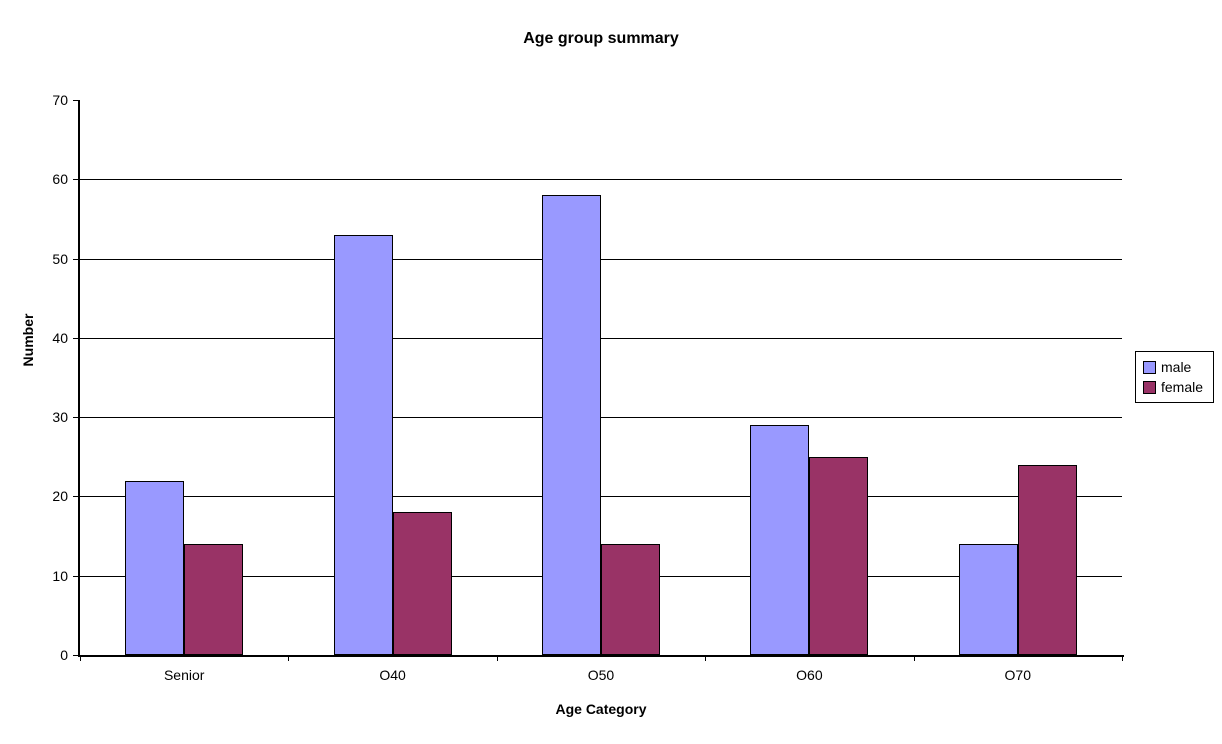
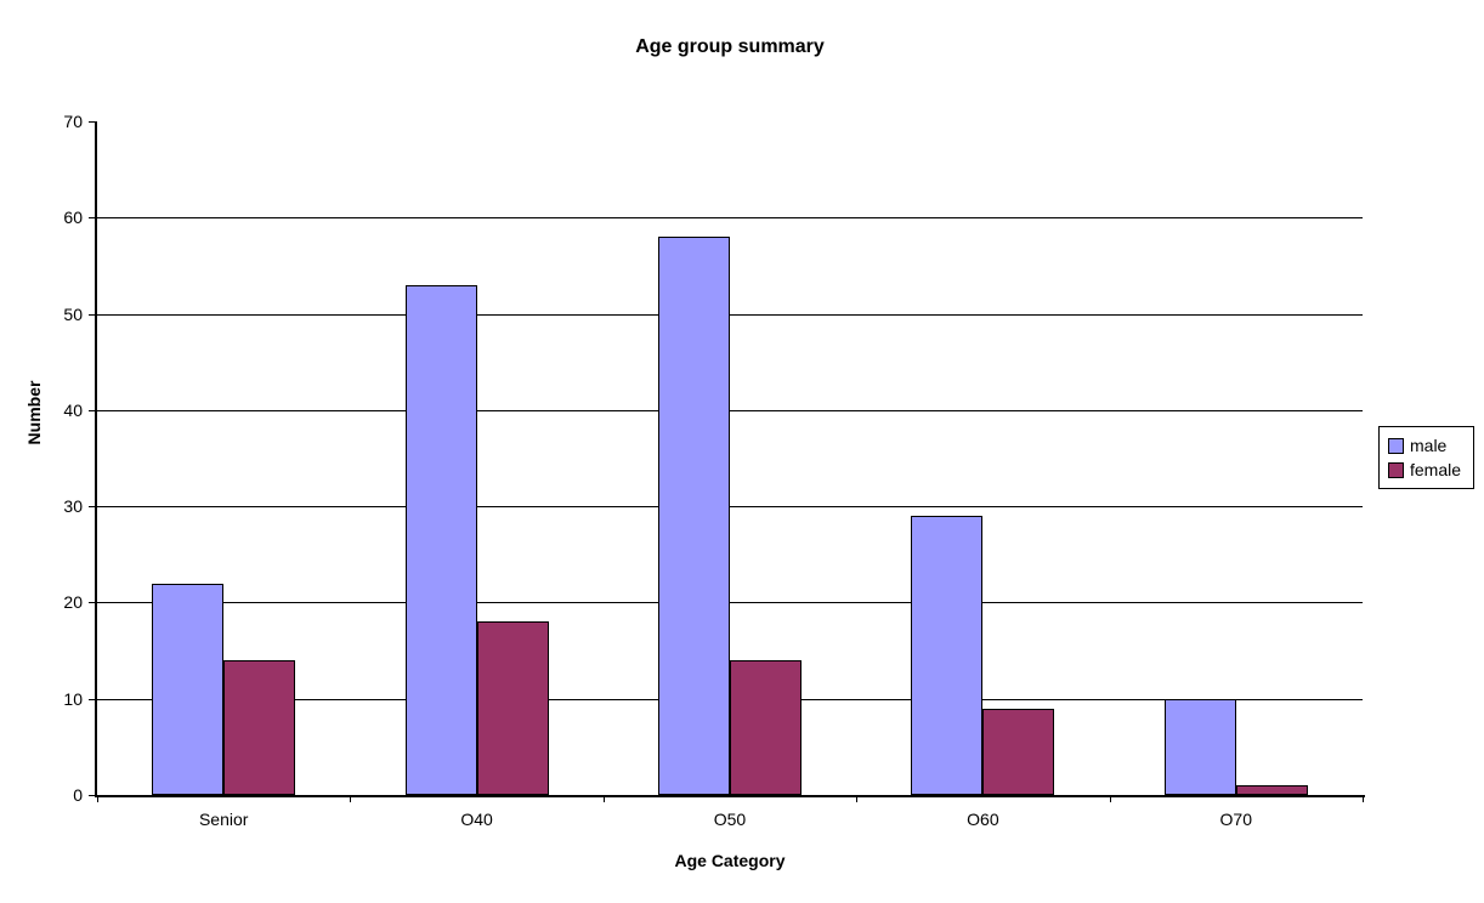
female/O60: 25 -> 9
male/O70: 14 -> 10
female/O70: 24 -> 1
